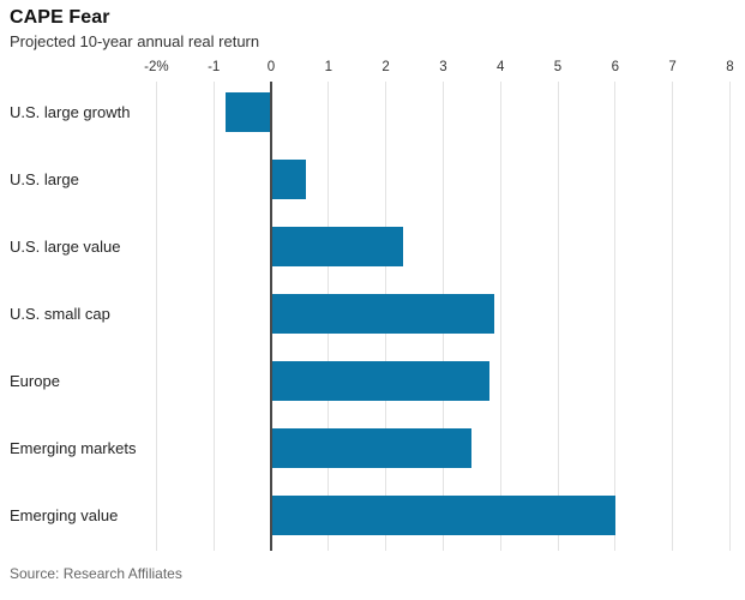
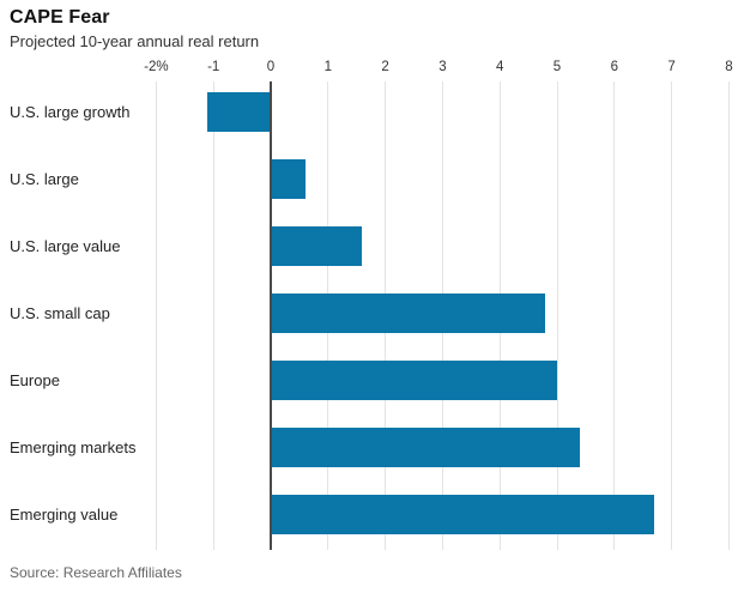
U.S. large growth: -0.8 -> -1.1
U.S. large value: 2.3 -> 1.6
U.S. small cap: 3.9 -> 4.8
Europe: 3.8 -> 5.0
Emerging markets: 3.5 -> 5.4
Emerging value: 6.0 -> 6.7
